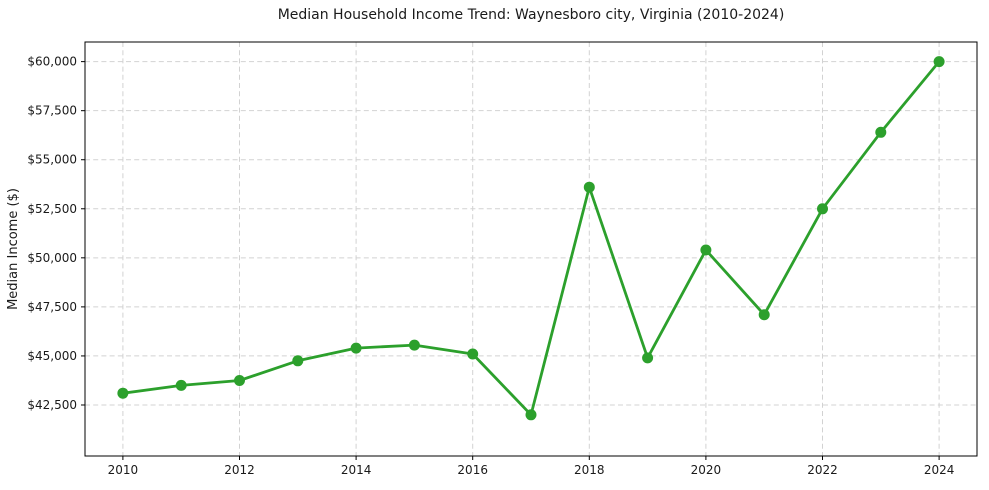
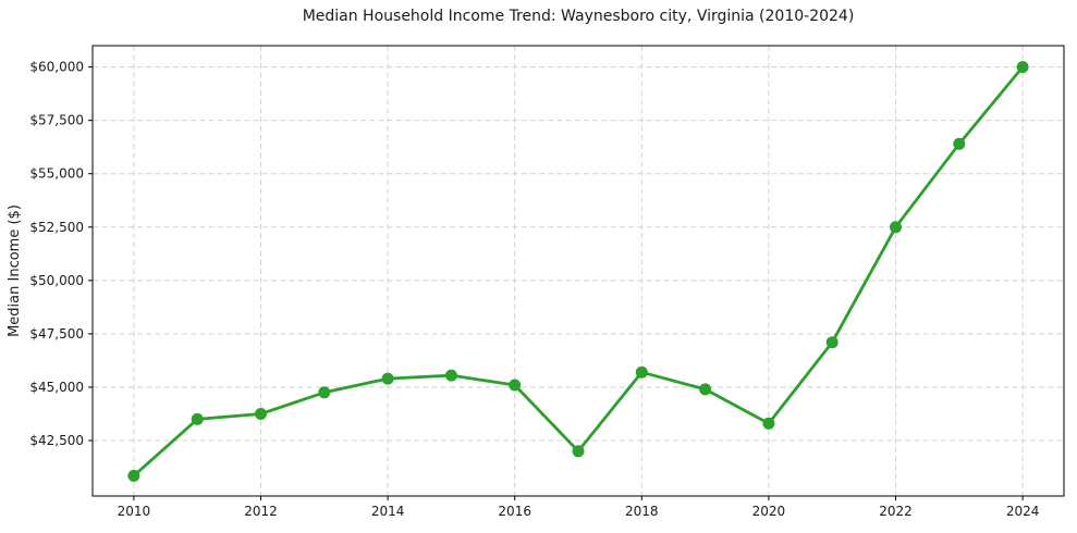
2010: $43100 -> $40800
2018: $53600 -> $45700
2020: $50400 -> $43300
